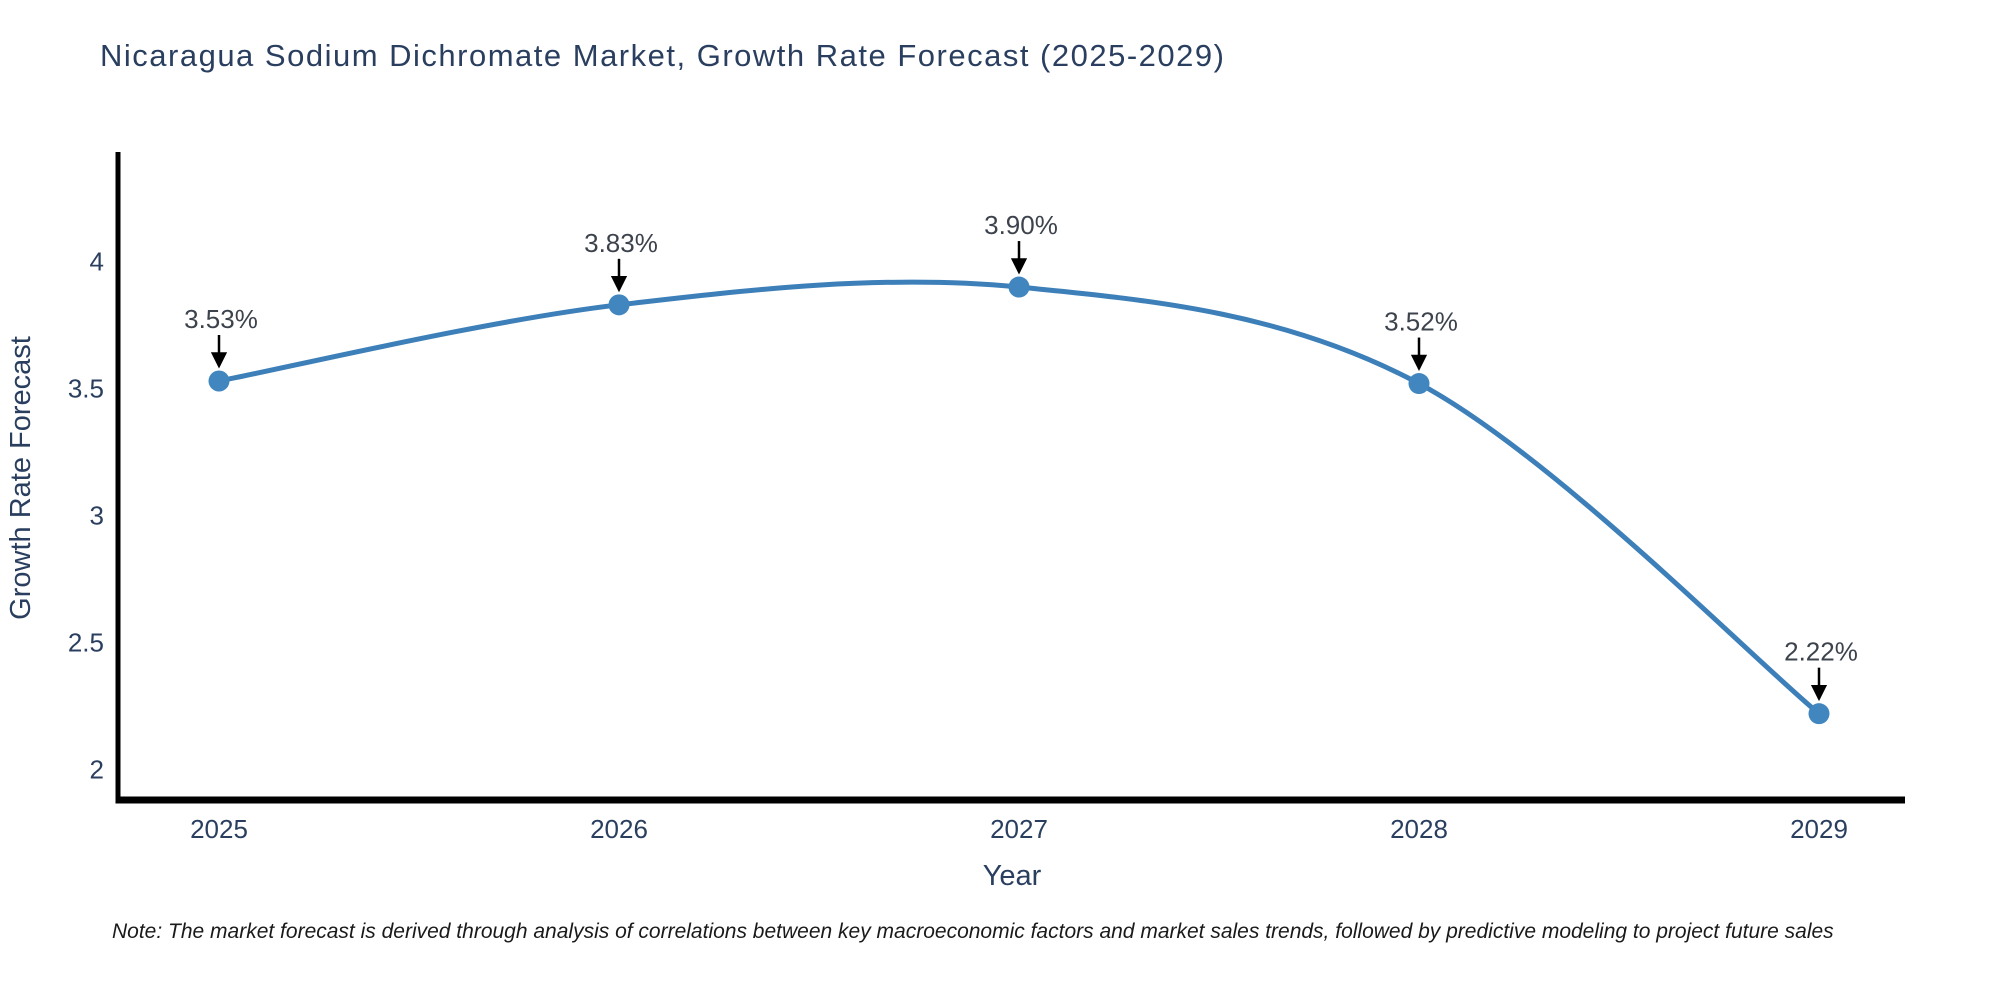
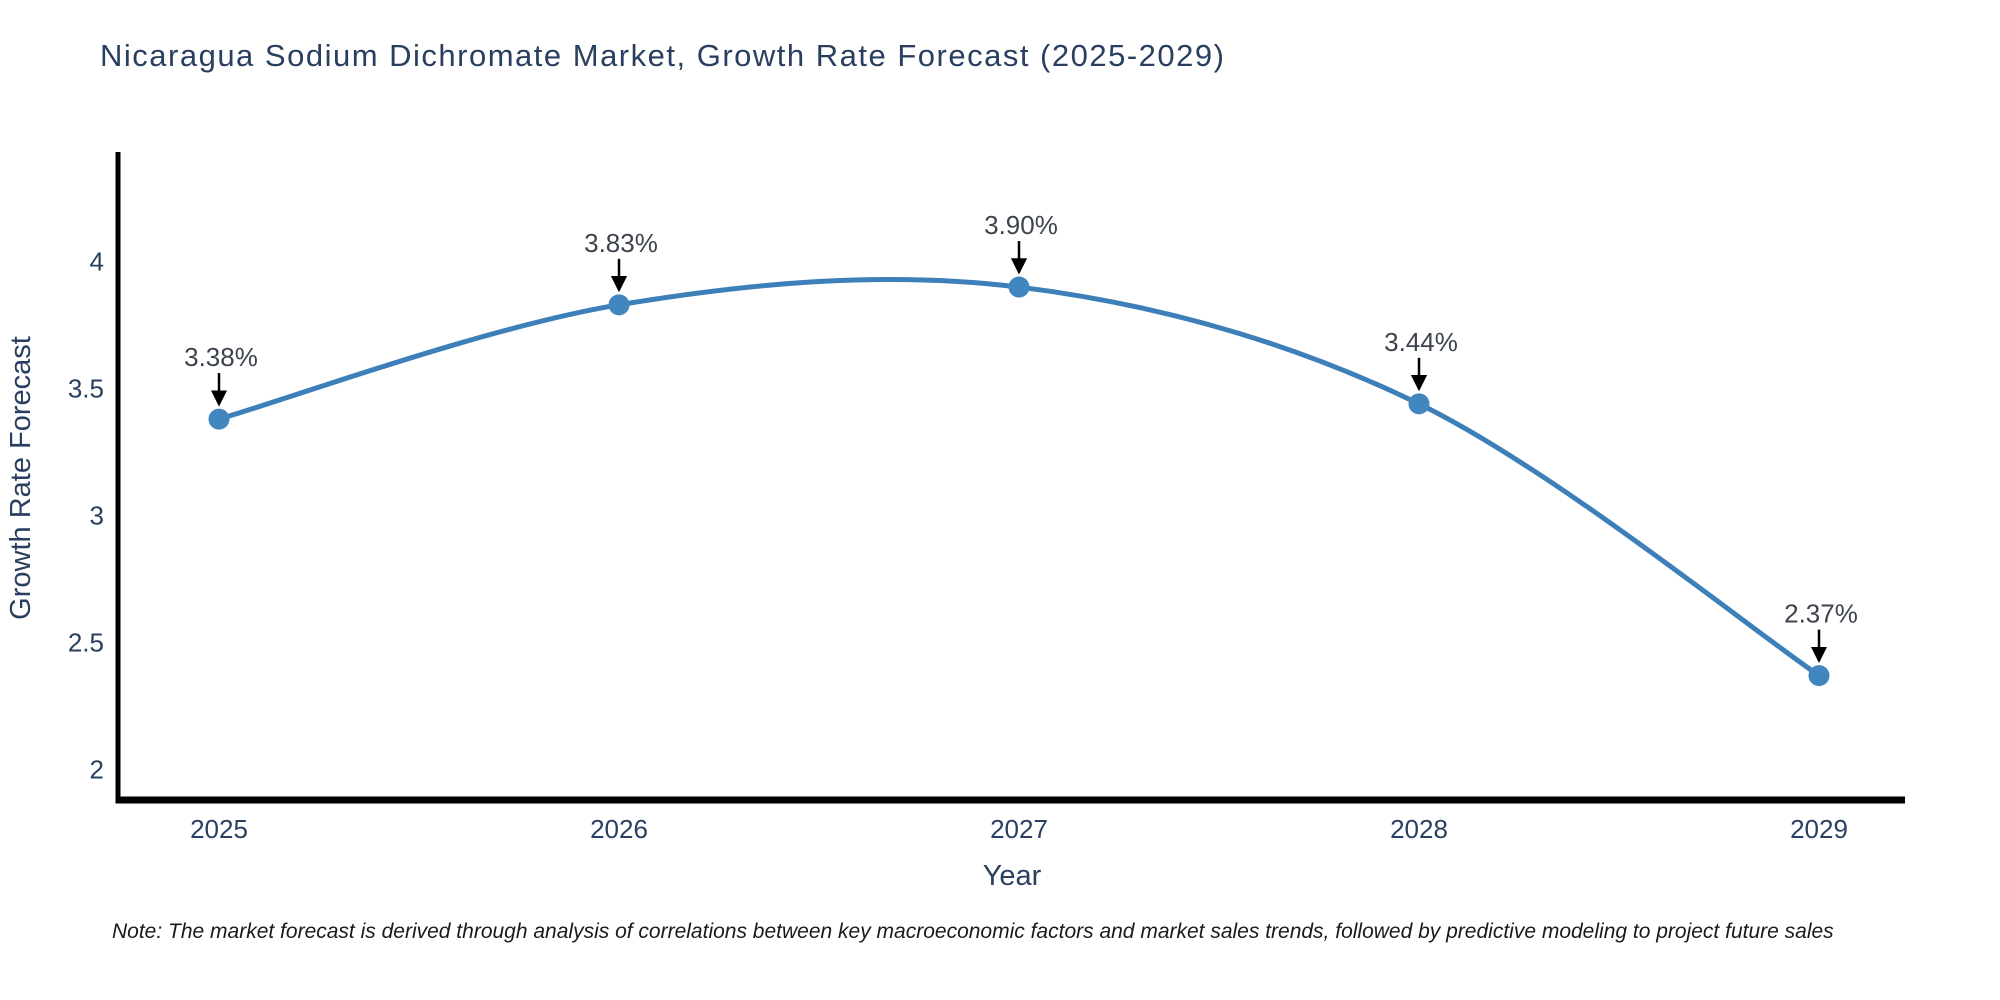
2025: 3.53% -> 3.38%
2028: 3.52% -> 3.44%
2029: 2.22% -> 2.37%
